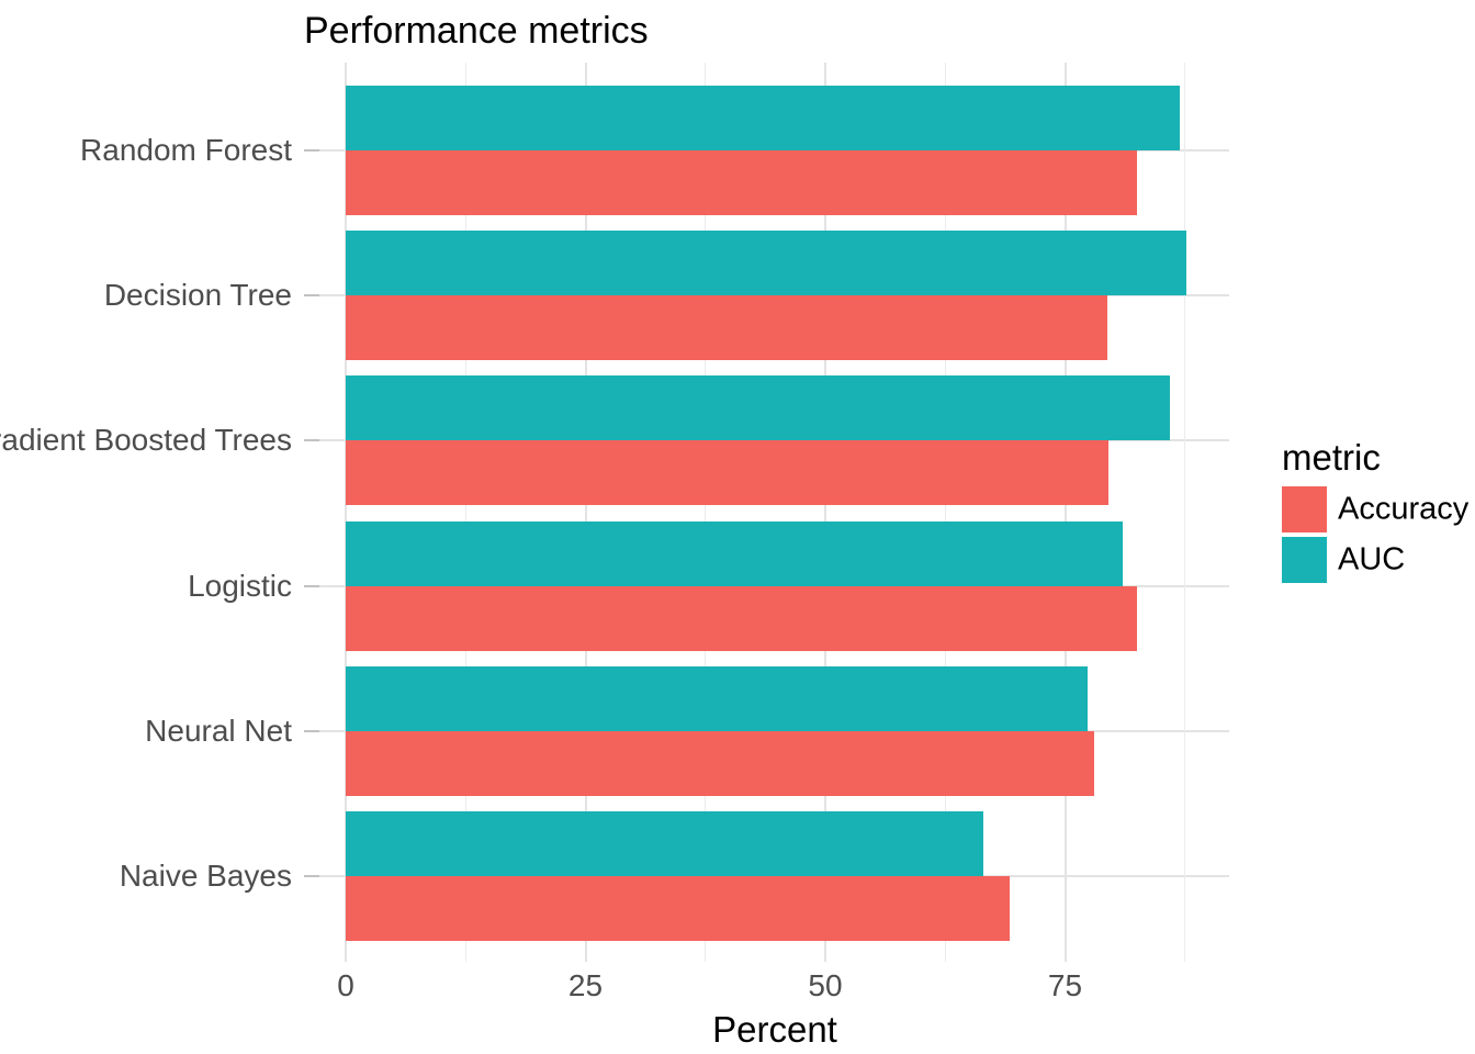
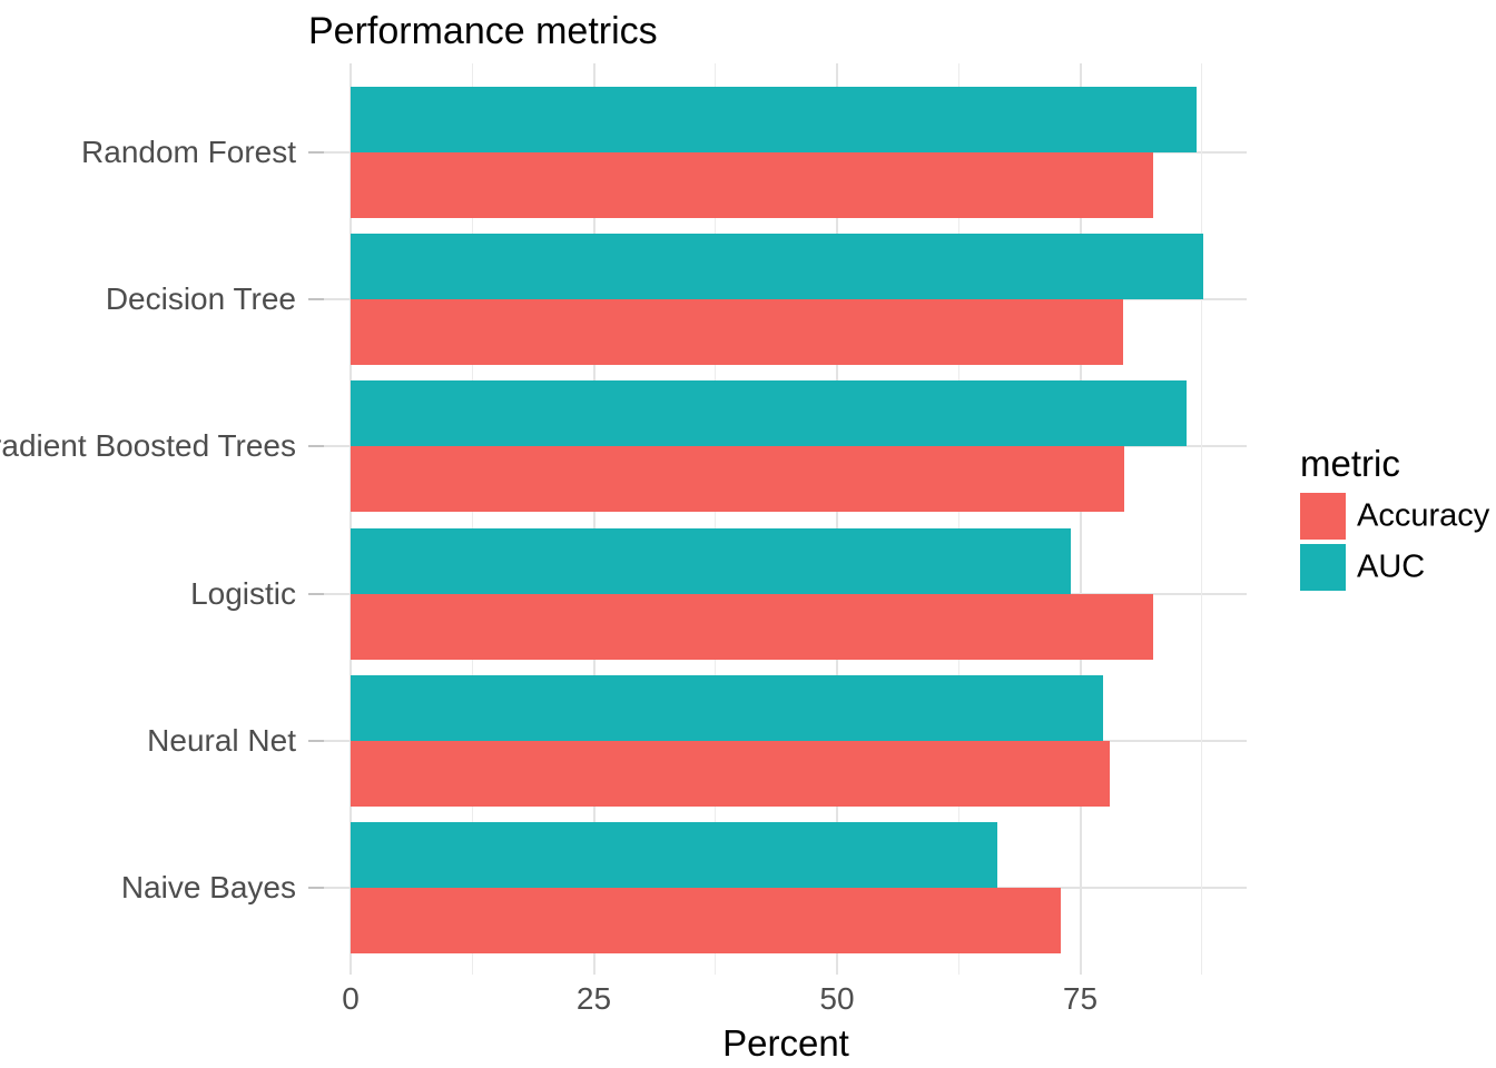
AUC/Logistic: 81 -> 74
Accuracy/Naive Bayes: 69 -> 73
